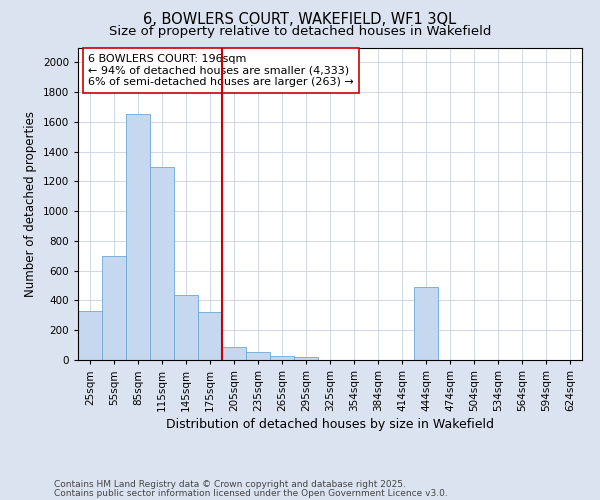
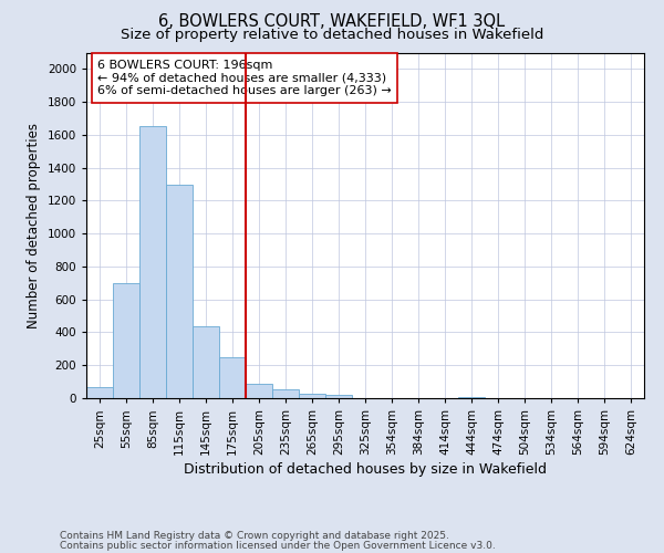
25sqm: 330 -> 70
175sqm: 320 -> 250
444sqm: 490 -> 10
